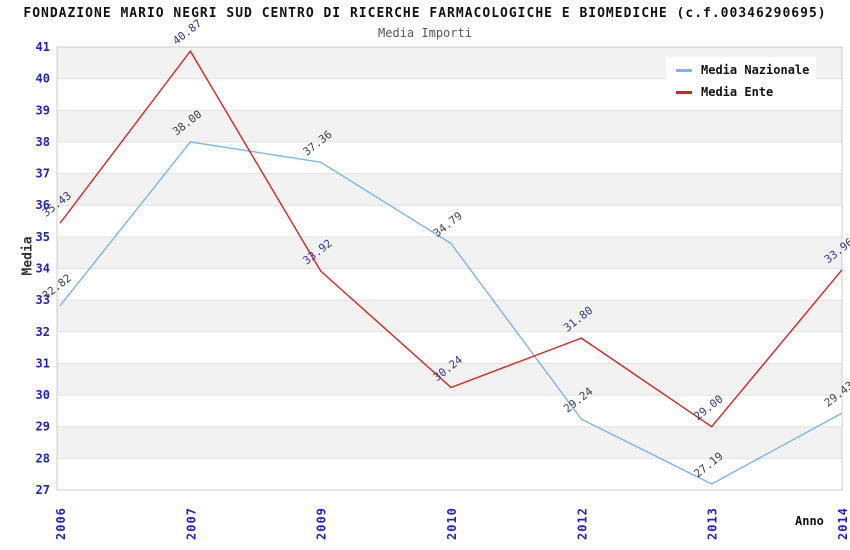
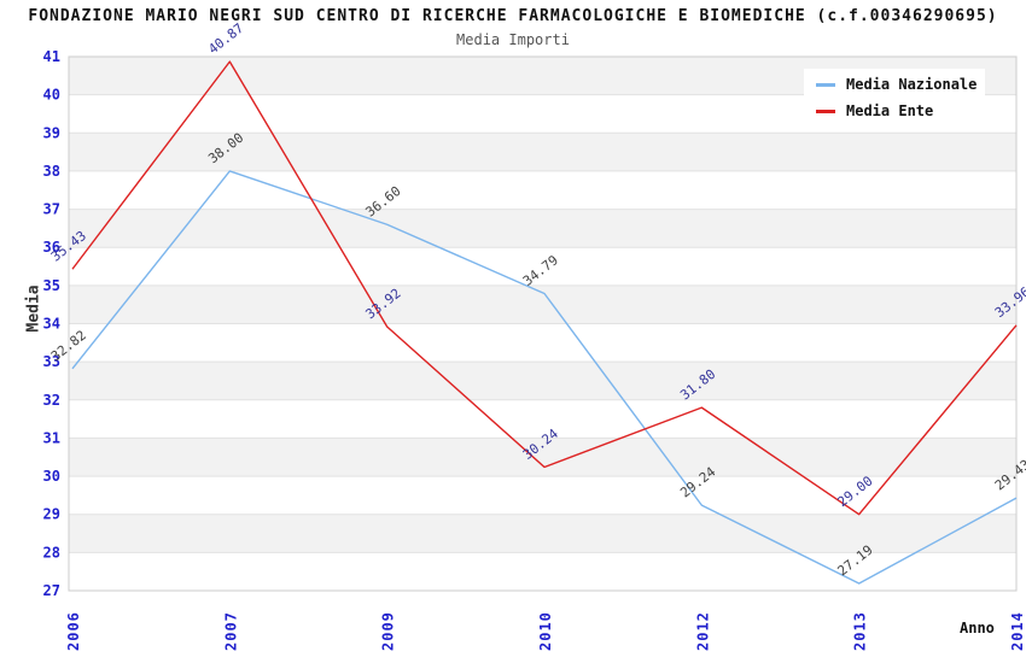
Media Nazionale/2009: 37.36 -> 36.60
